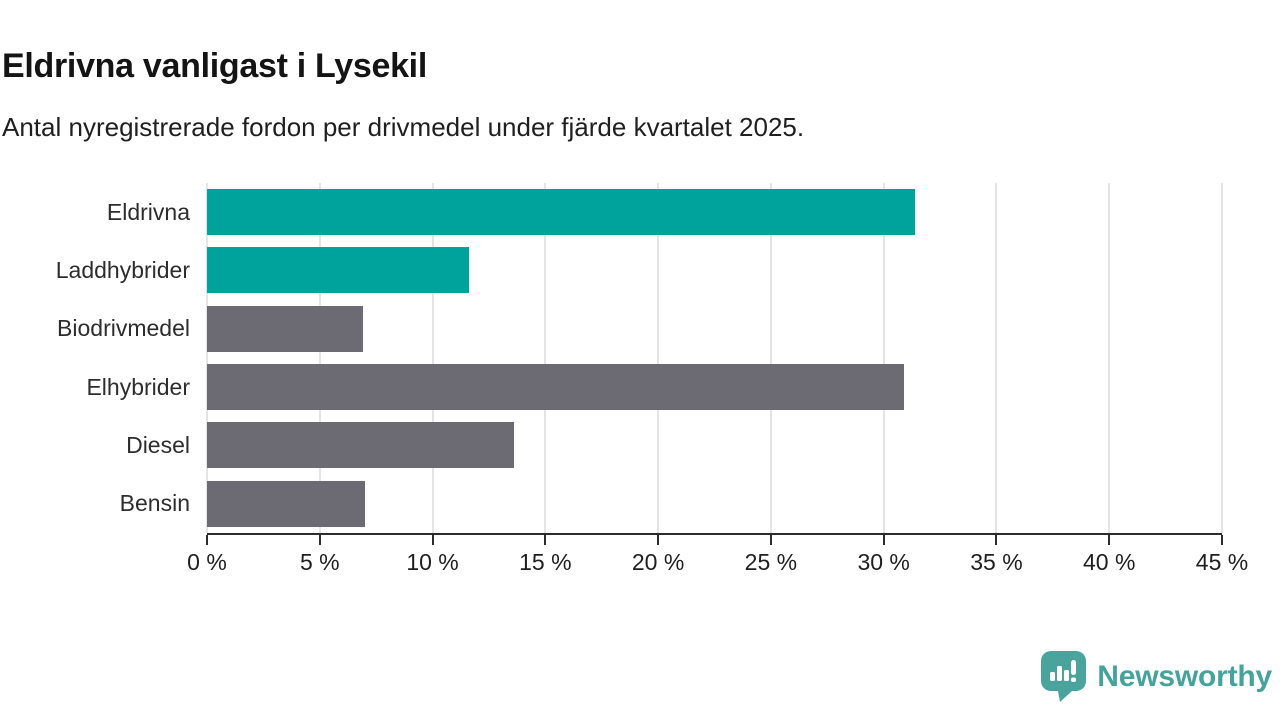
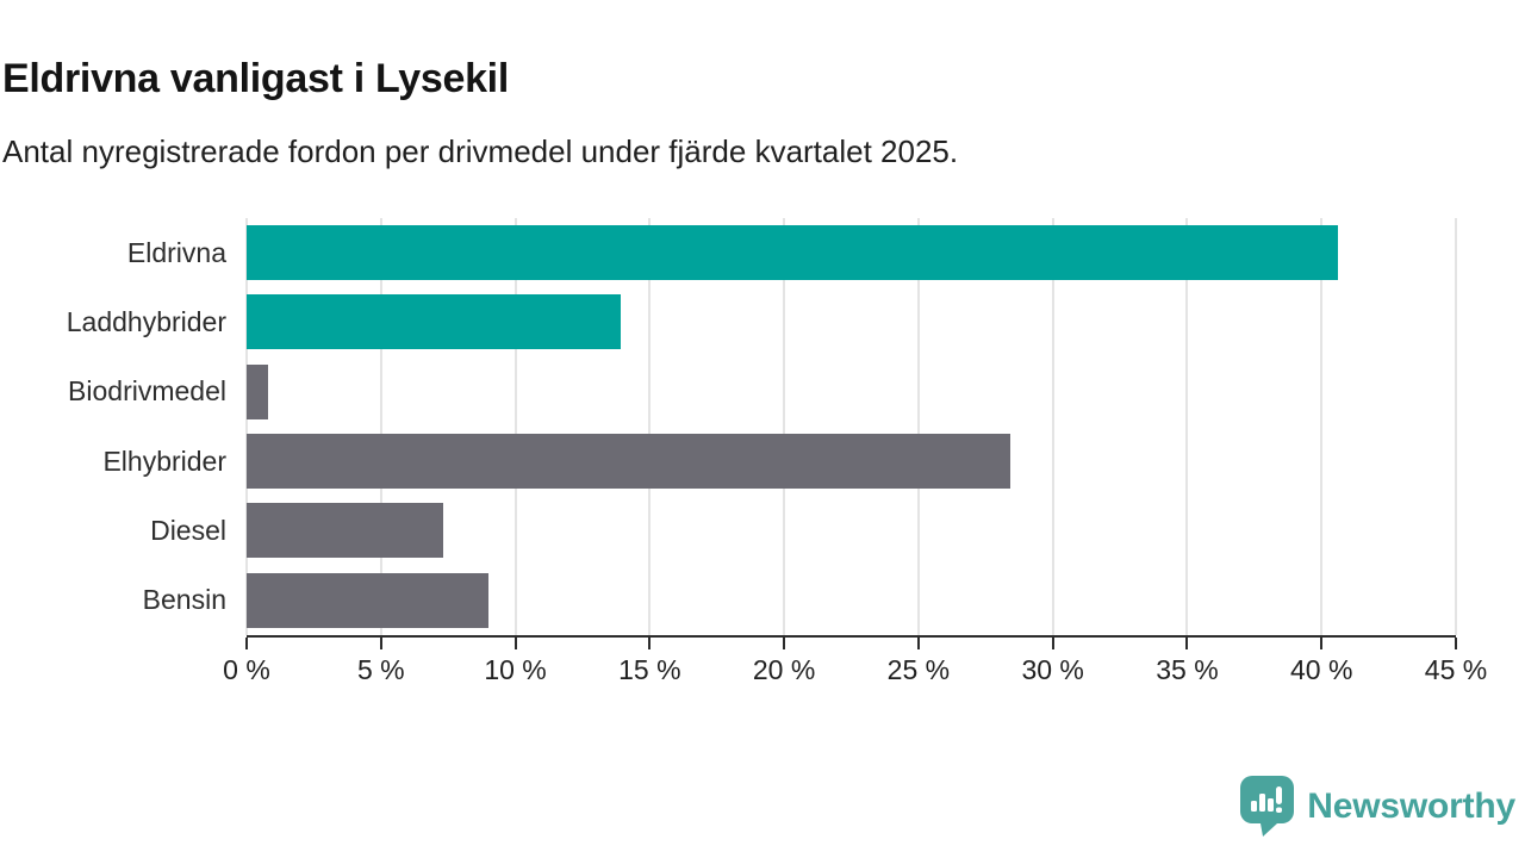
Eldrivna: 31.4% -> 40.6%
Laddhybrider: 11.6% -> 13.9%
Biodrivmedel: 6.9% -> 0.8%
Elhybrider: 30.9% -> 28.4%
Diesel: 13.6% -> 7.3%
Bensin: 7.0% -> 9.0%
